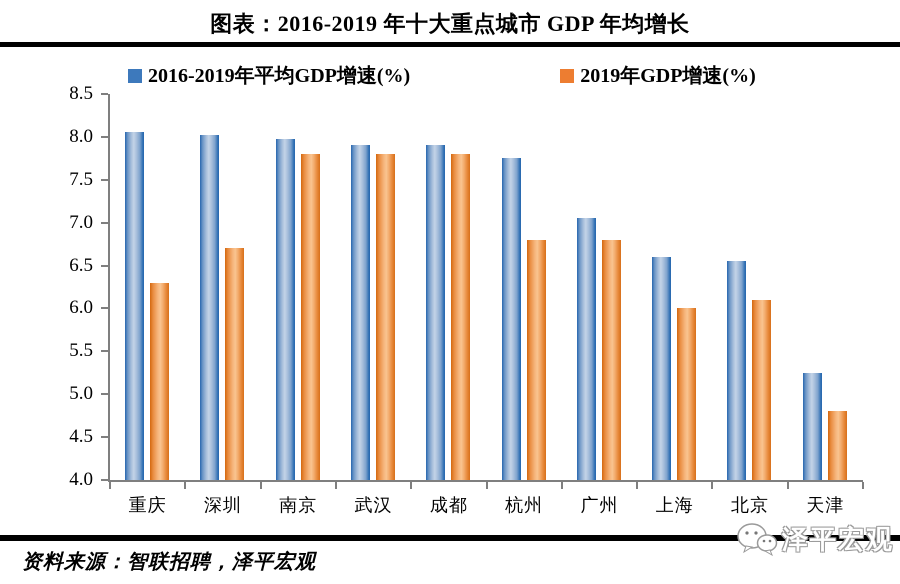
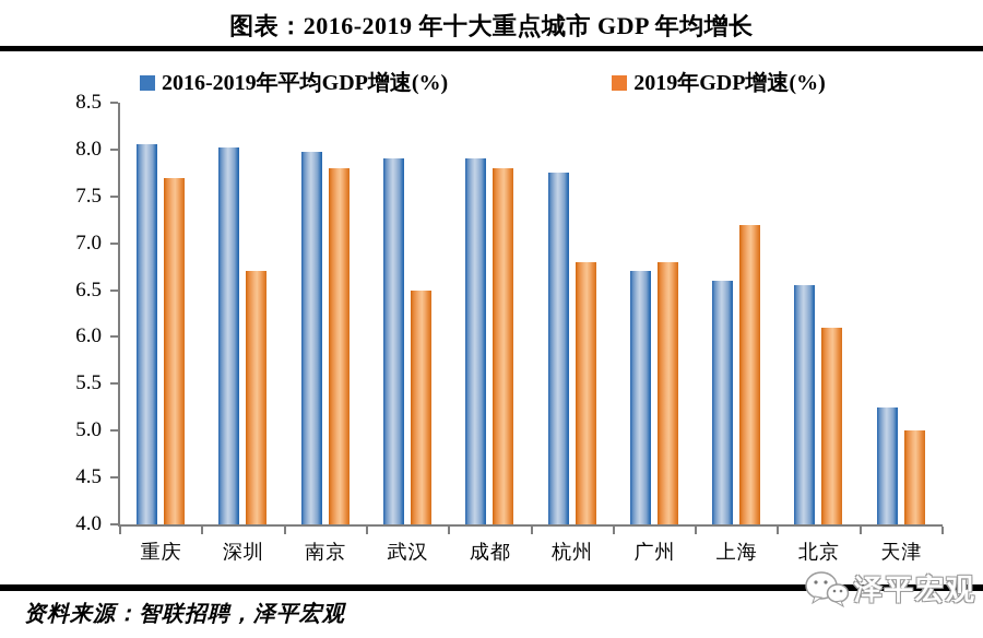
2019年GDP增速(%)/重庆: 6.3 -> 7.7
2019年GDP增速(%)/武汉: 7.8 -> 6.5
2016-2019年平均GDP增速(%)/广州: 7.0 -> 6.7
2019年GDP增速(%)/上海: 6.0 -> 7.2
2019年GDP增速(%)/天津: 4.8 -> 5.0
